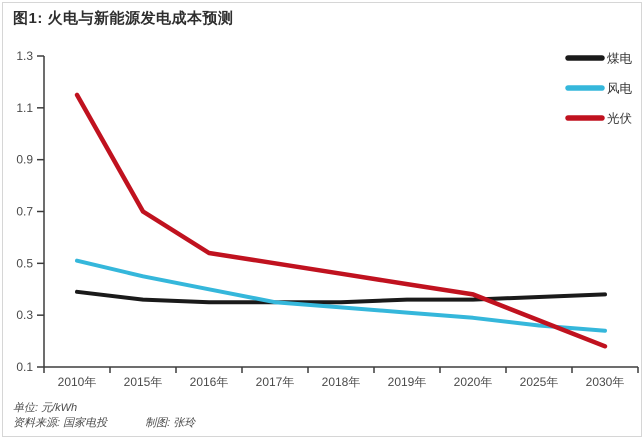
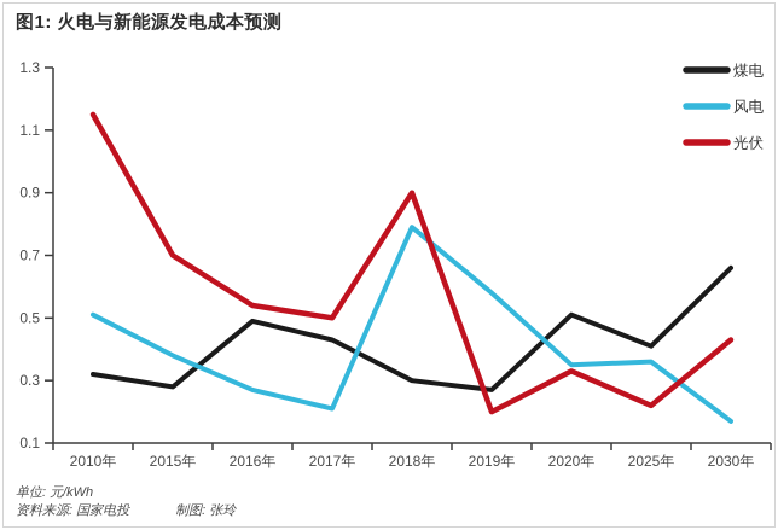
煤电/2010年: 0.39 -> 0.32
煤电/2015年: 0.36 -> 0.28
风电/2015年: 0.45 -> 0.38
煤电/2016年: 0.35 -> 0.49
风电/2016年: 0.40 -> 0.27
煤电/2017年: 0.35 -> 0.43
风电/2017年: 0.35 -> 0.21
煤电/2018年: 0.35 -> 0.30
风电/2018年: 0.33 -> 0.79
光伏/2018年: 0.46 -> 0.90
煤电/2019年: 0.36 -> 0.27
风电/2019年: 0.31 -> 0.58
光伏/2019年: 0.42 -> 0.20
煤电/2020年: 0.36 -> 0.51
风电/2020年: 0.29 -> 0.35
光伏/2020年: 0.38 -> 0.33
煤电/2025年: 0.37 -> 0.41
风电/2025年: 0.26 -> 0.36
光伏/2025年: 0.28 -> 0.22
煤电/2030年: 0.38 -> 0.66
风电/2030年: 0.24 -> 0.17
光伏/2030年: 0.18 -> 0.43
